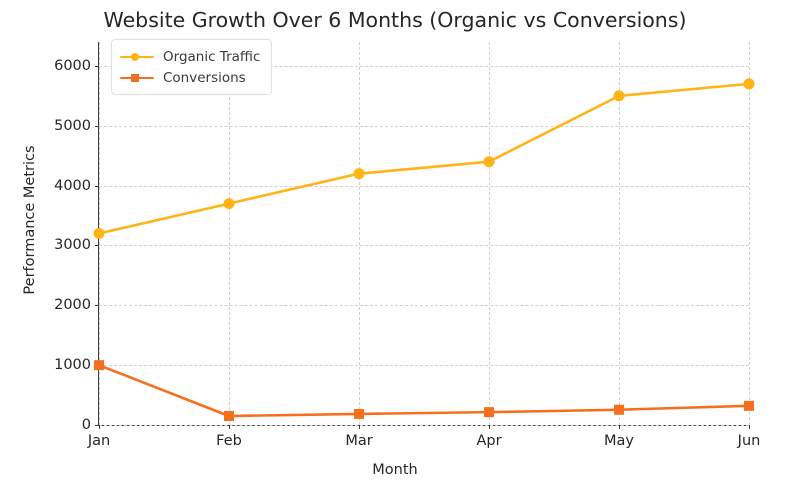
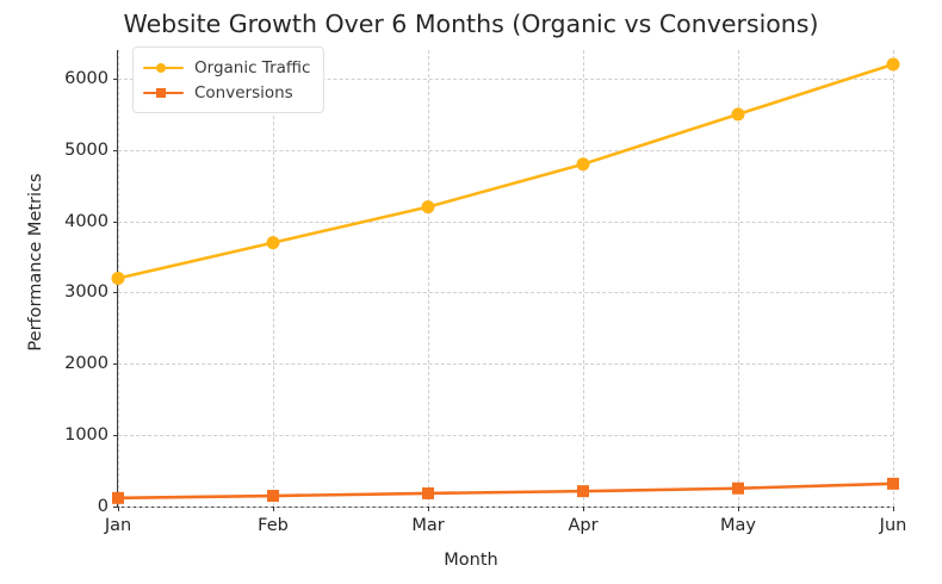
Conversions/Jan: 1000 -> 100
Organic Traffic/Apr: 4400 -> 4800
Organic Traffic/Jun: 5700 -> 6200
